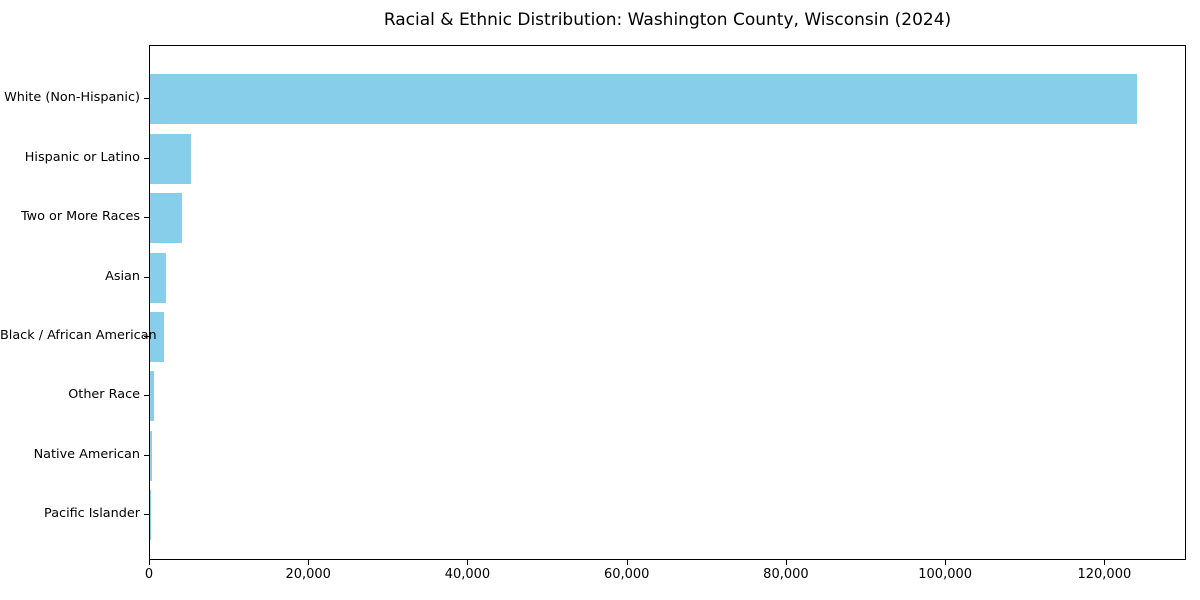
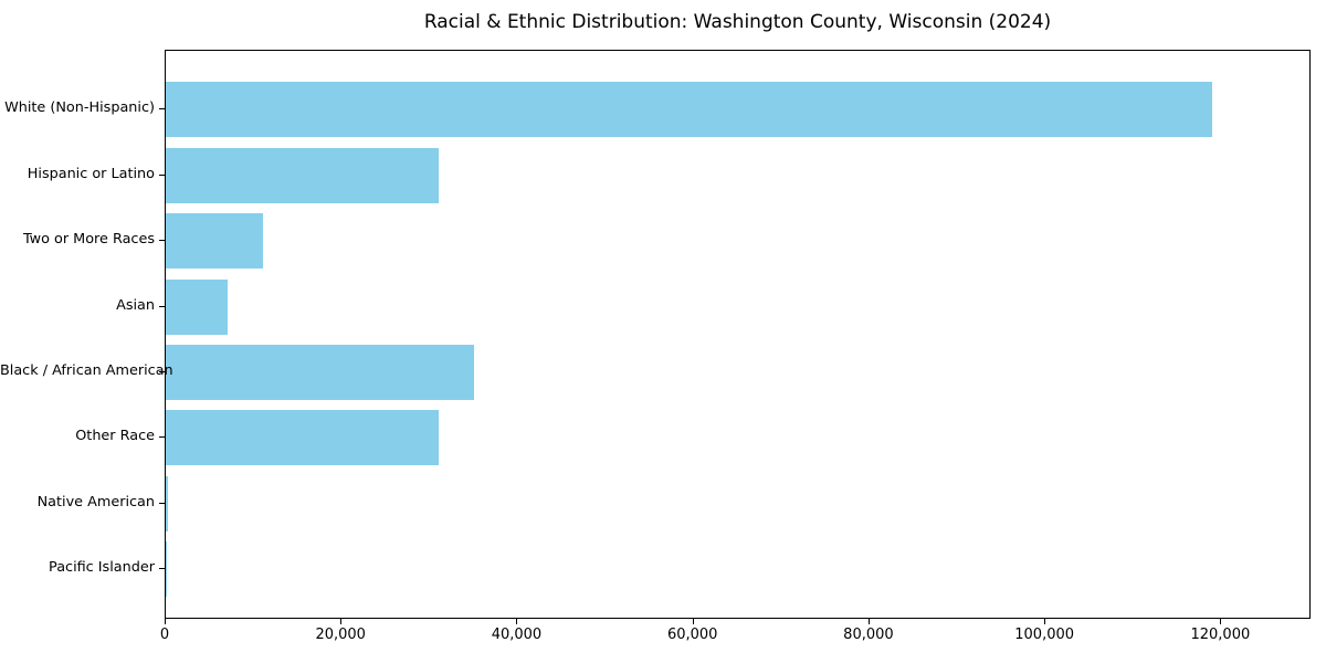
White (Non-Hispanic): 124000 -> 119000
Hispanic or Latino: 5000 -> 31000
Two or More Races: 4000 -> 11000
Asian: 2000 -> 7000
Black / African American: 2000 -> 35000
Other Race: 1000 -> 31000
